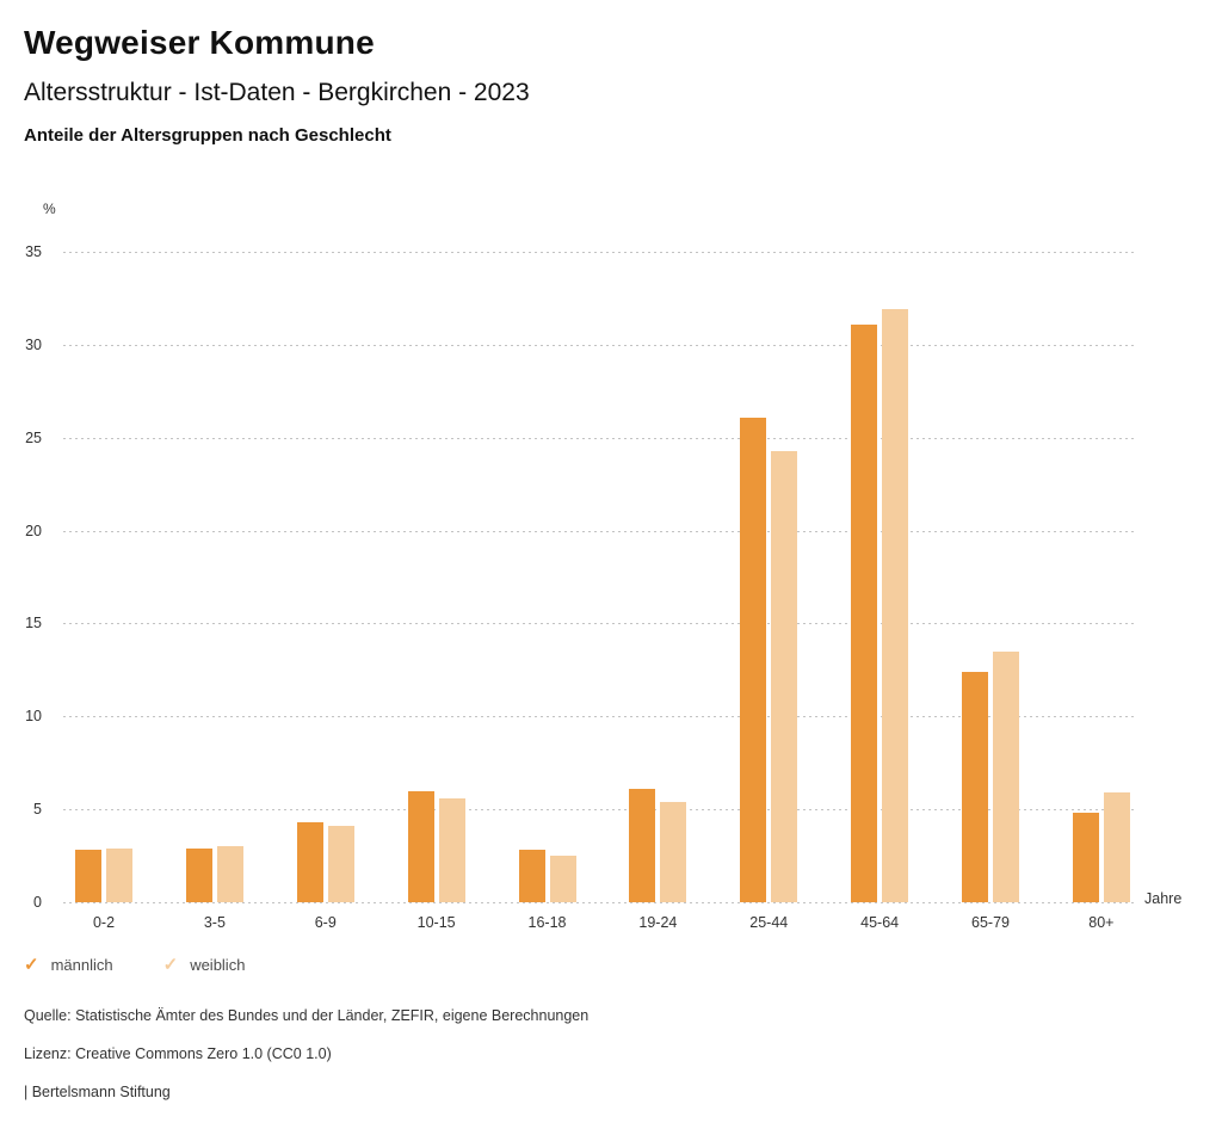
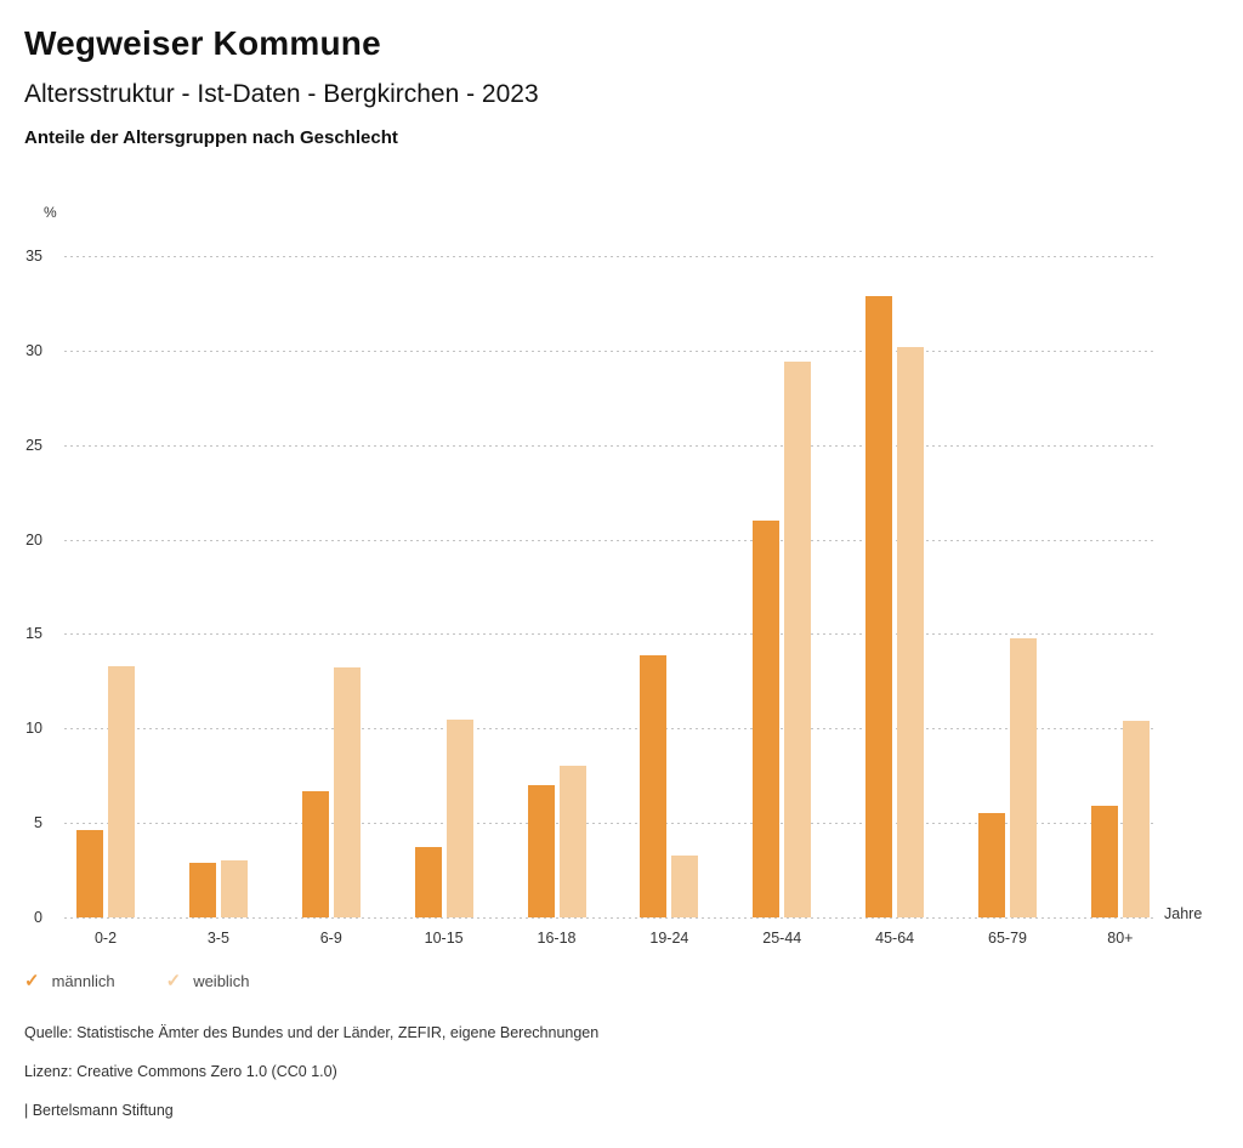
männlich/0-2: 2.8 -> 4.6
weiblich/0-2: 2.9 -> 13.3
männlich/6-9: 4.3 -> 6.7
weiblich/6-9: 4.1 -> 13.2
männlich/10-15: 6.0 -> 3.7
weiblich/10-15: 5.6 -> 10.5
männlich/16-18: 2.8 -> 7.0
weiblich/16-18: 2.5 -> 8.0
männlich/19-24: 6.1 -> 13.9
weiblich/19-24: 5.4 -> 3.3
männlich/25-44: 26.1 -> 21.0
weiblich/25-44: 24.3 -> 29.4
männlich/45-64: 31.1 -> 32.9
weiblich/45-64: 31.9 -> 30.2
männlich/65-79: 12.4 -> 5.5
weiblich/65-79: 13.5 -> 14.8
männlich/80+: 4.8 -> 5.9
weiblich/80+: 5.9 -> 10.4
